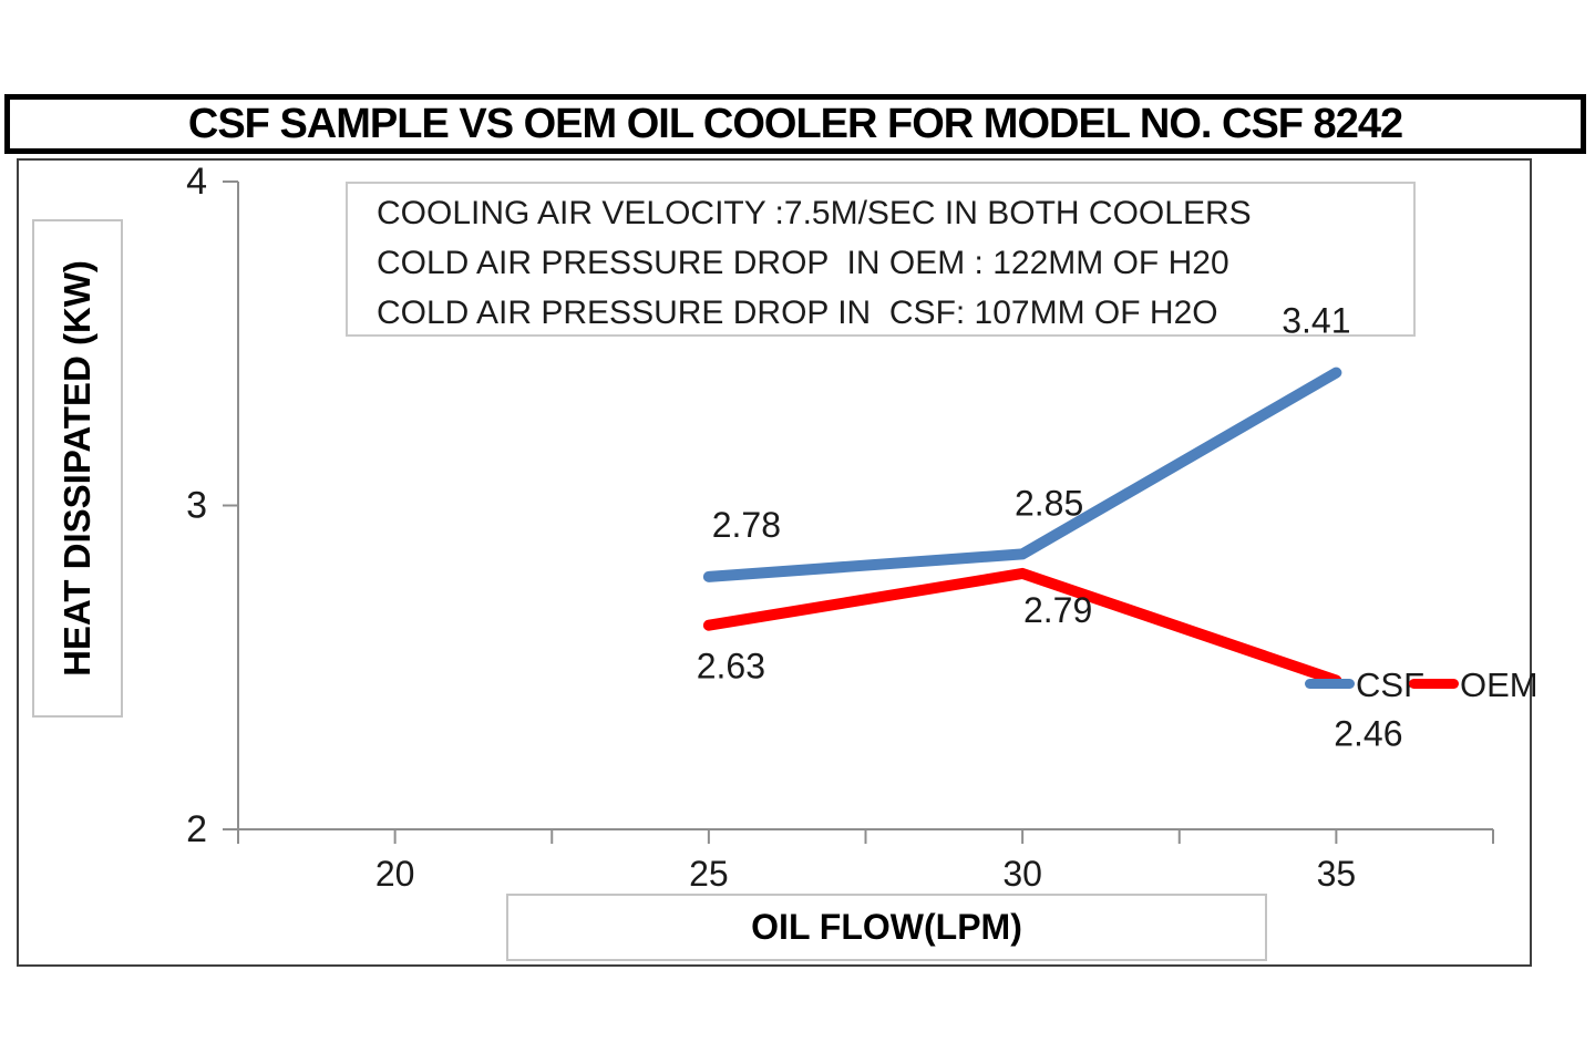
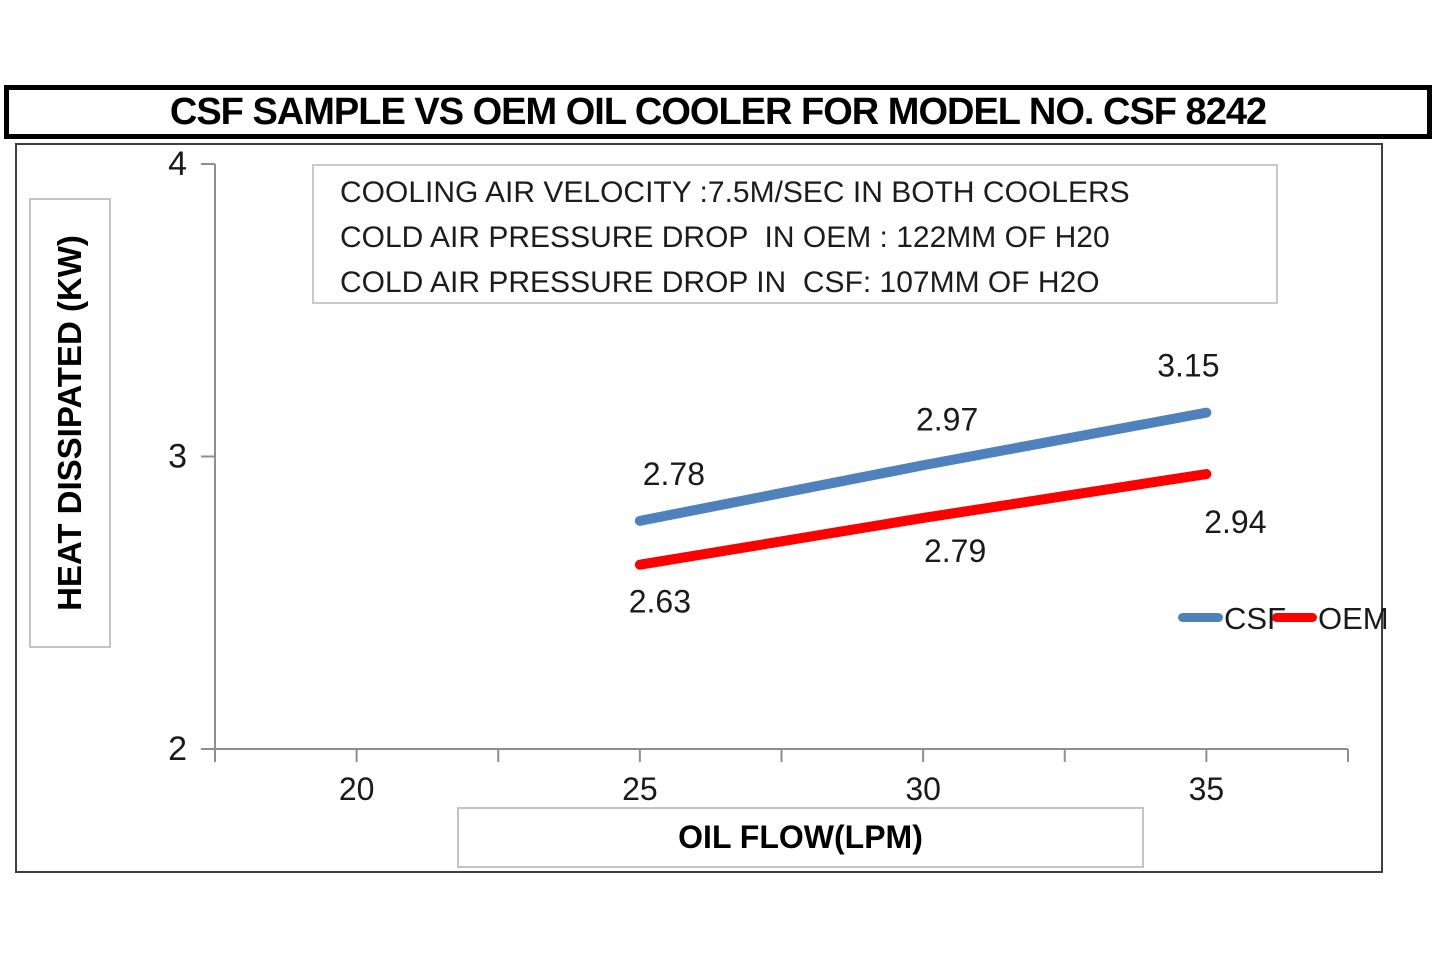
CSF/30: 2.85 -> 2.97
CSF/35: 3.41 -> 3.15
OEM/35: 2.46 -> 2.94
